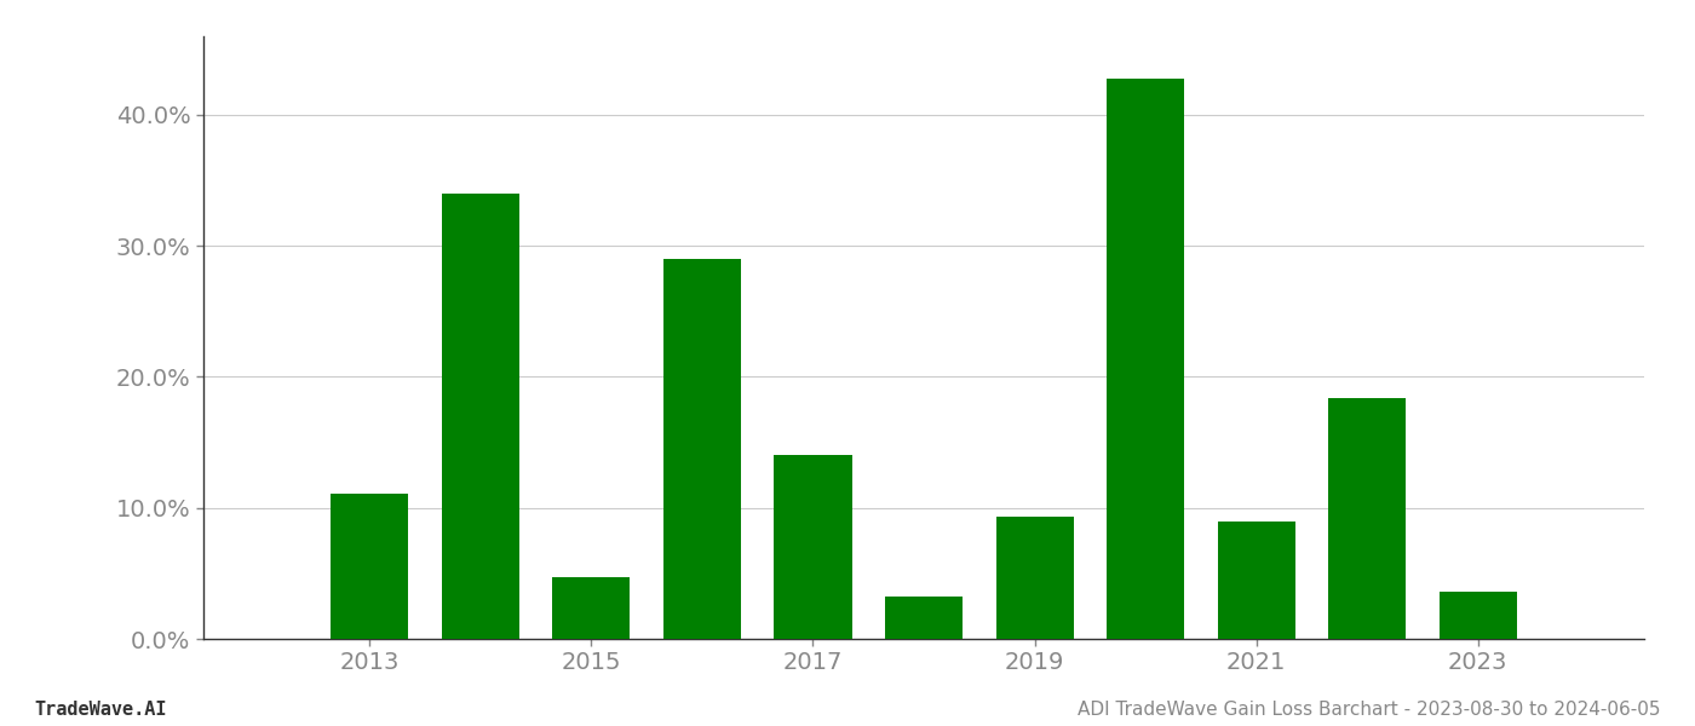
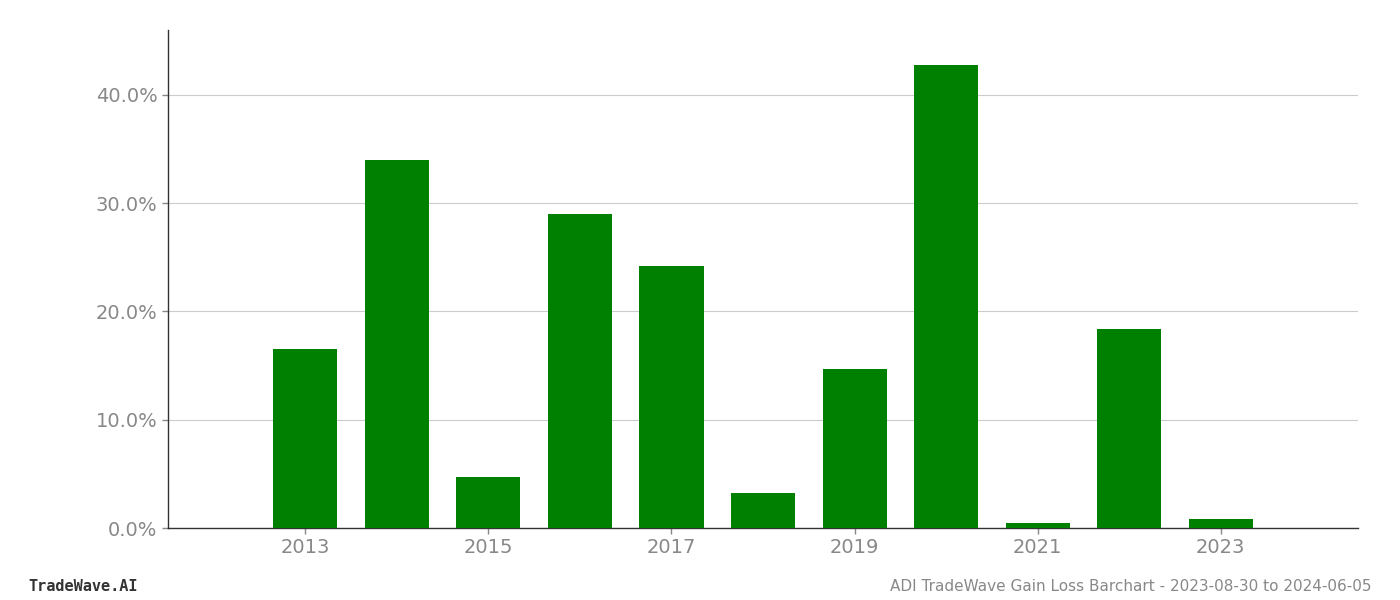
2013: 11.1% -> 16.5%
2017: 14.0% -> 24.2%
2019: 9.3% -> 14.7%
2021: 9.0% -> 0.5%
2023: 3.6% -> 0.8%
